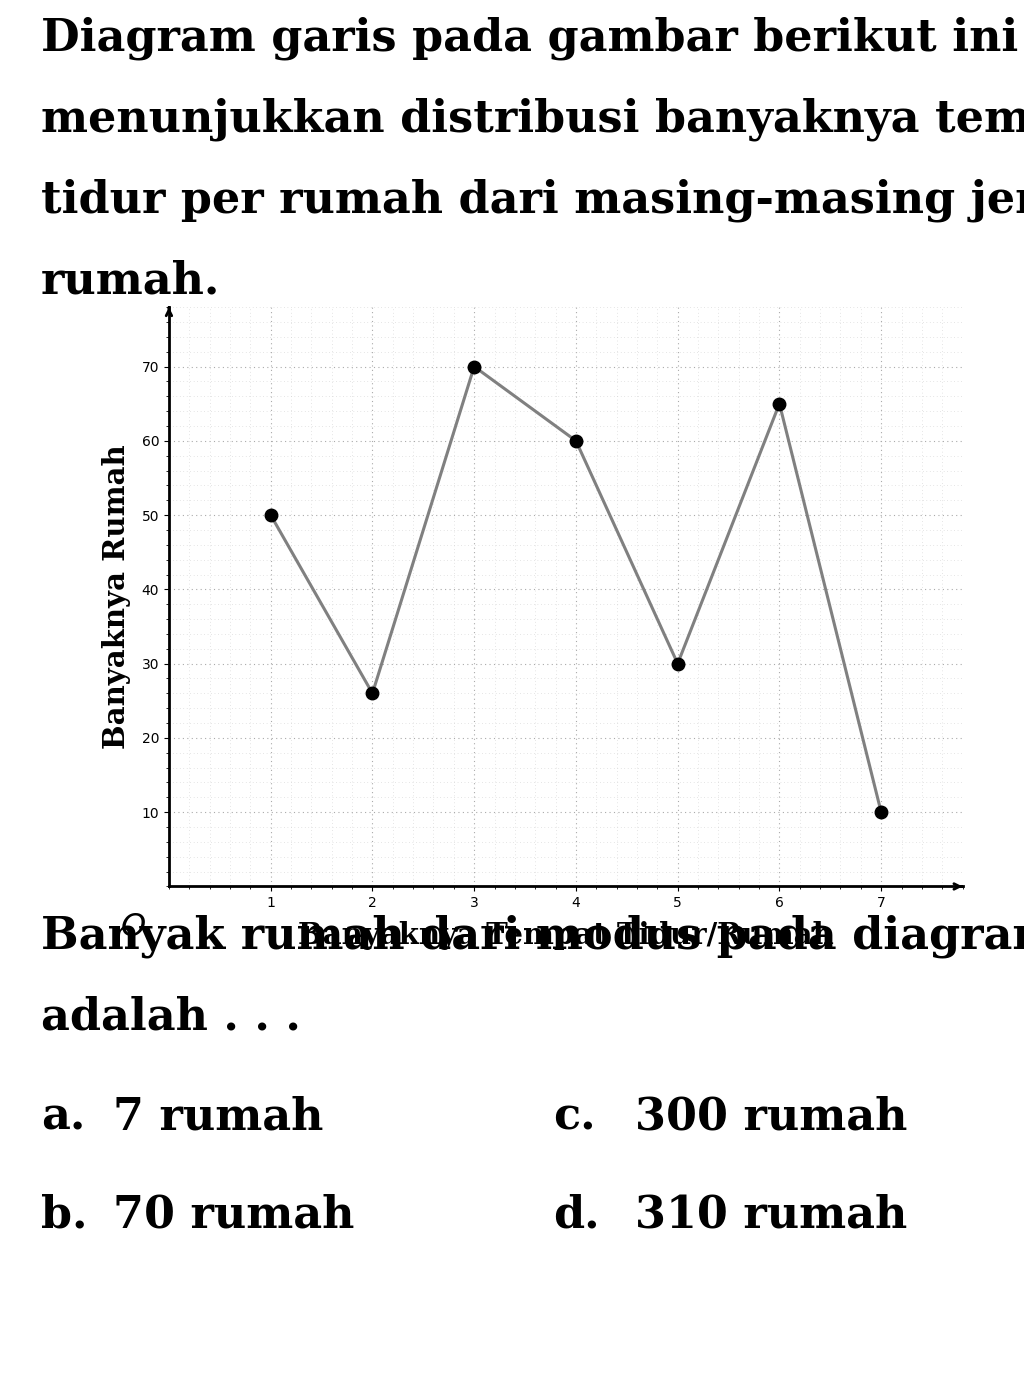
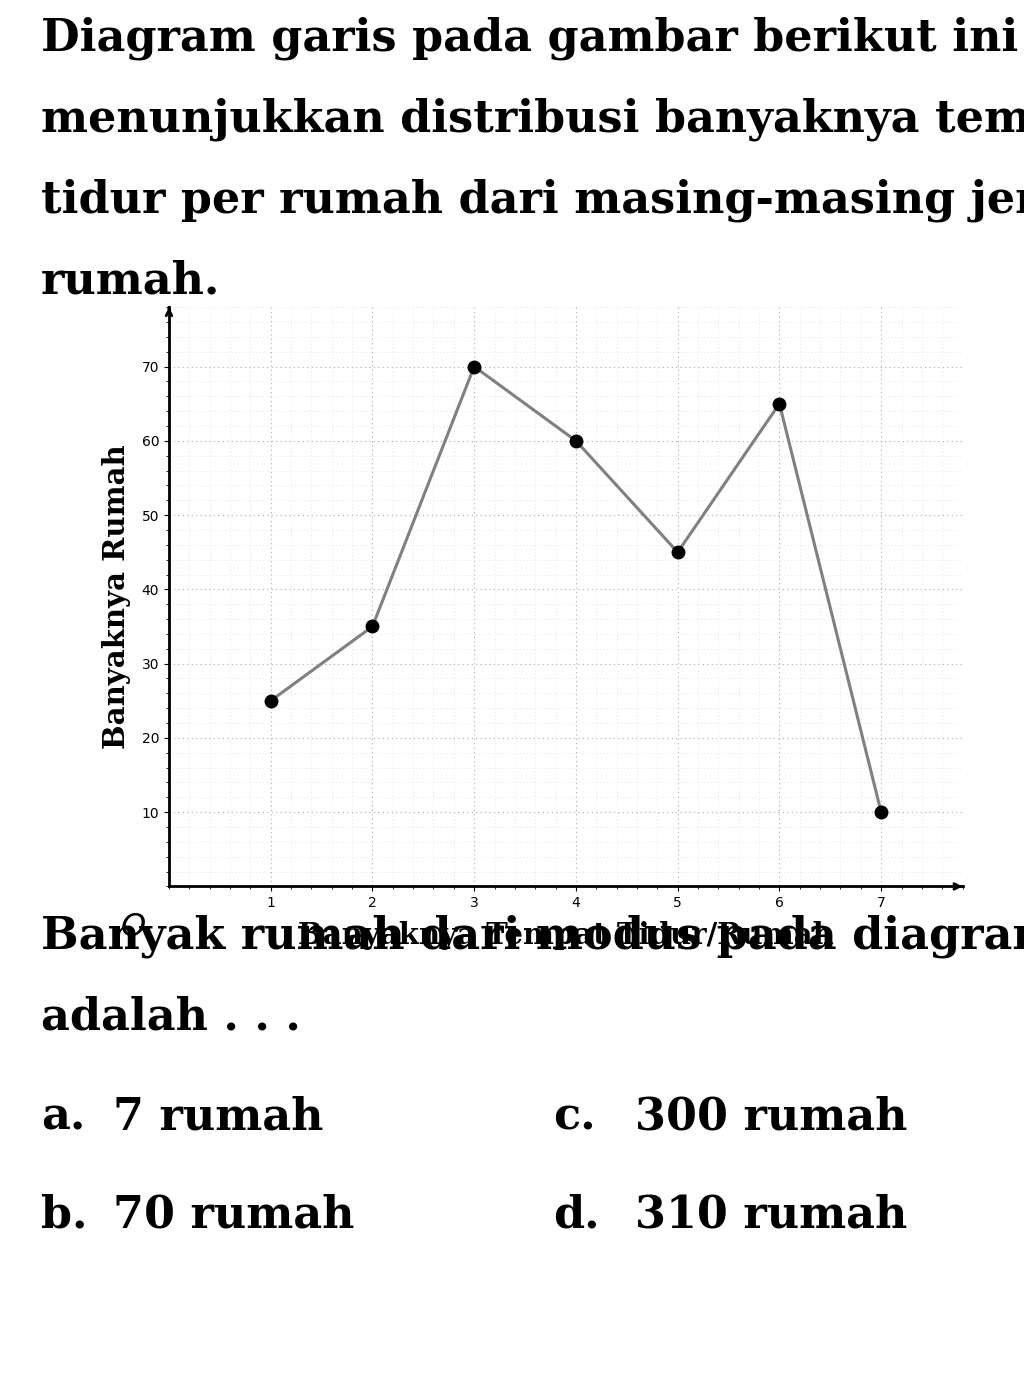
1: 50 -> 25
2: 26 -> 35
5: 30 -> 45
